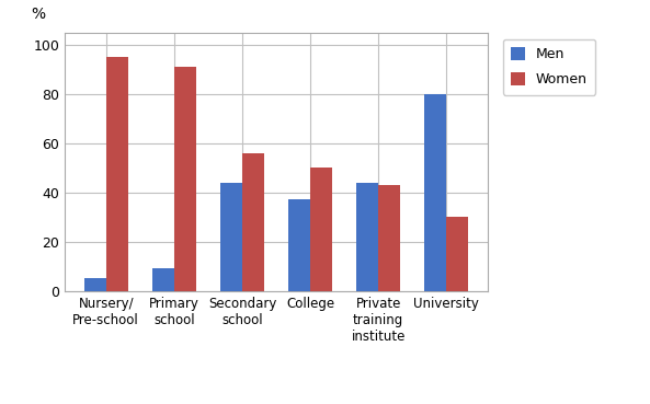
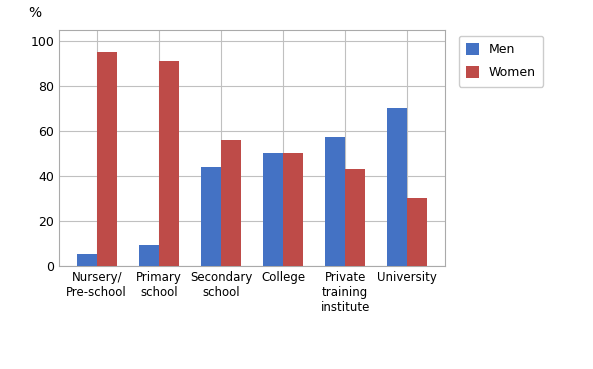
Men/College: 37 -> 50
Men/Private training institute: 44 -> 57
Men/University: 80 -> 70
